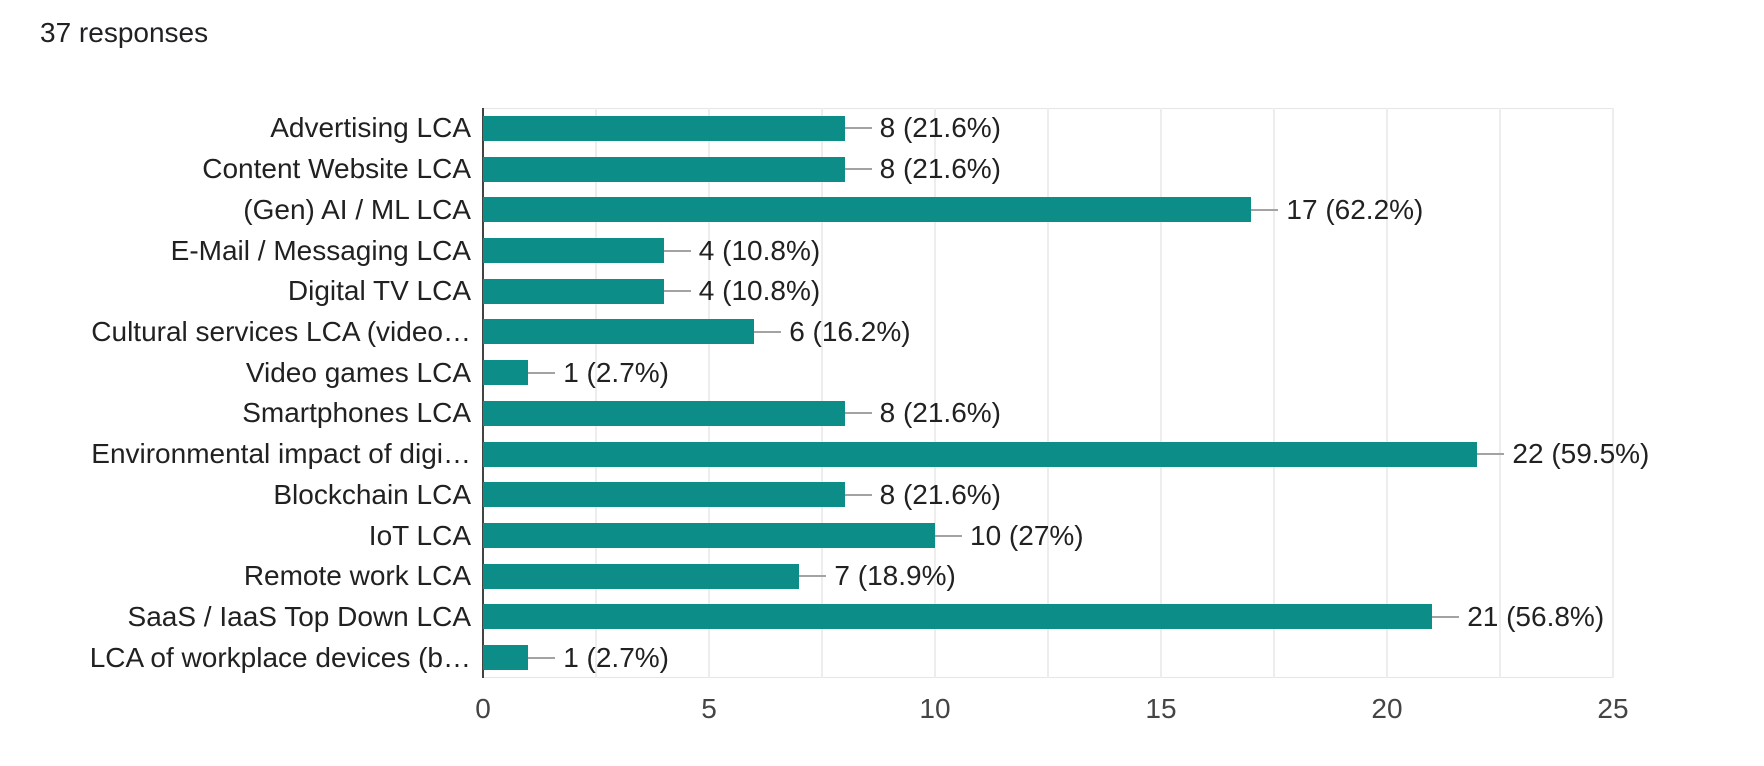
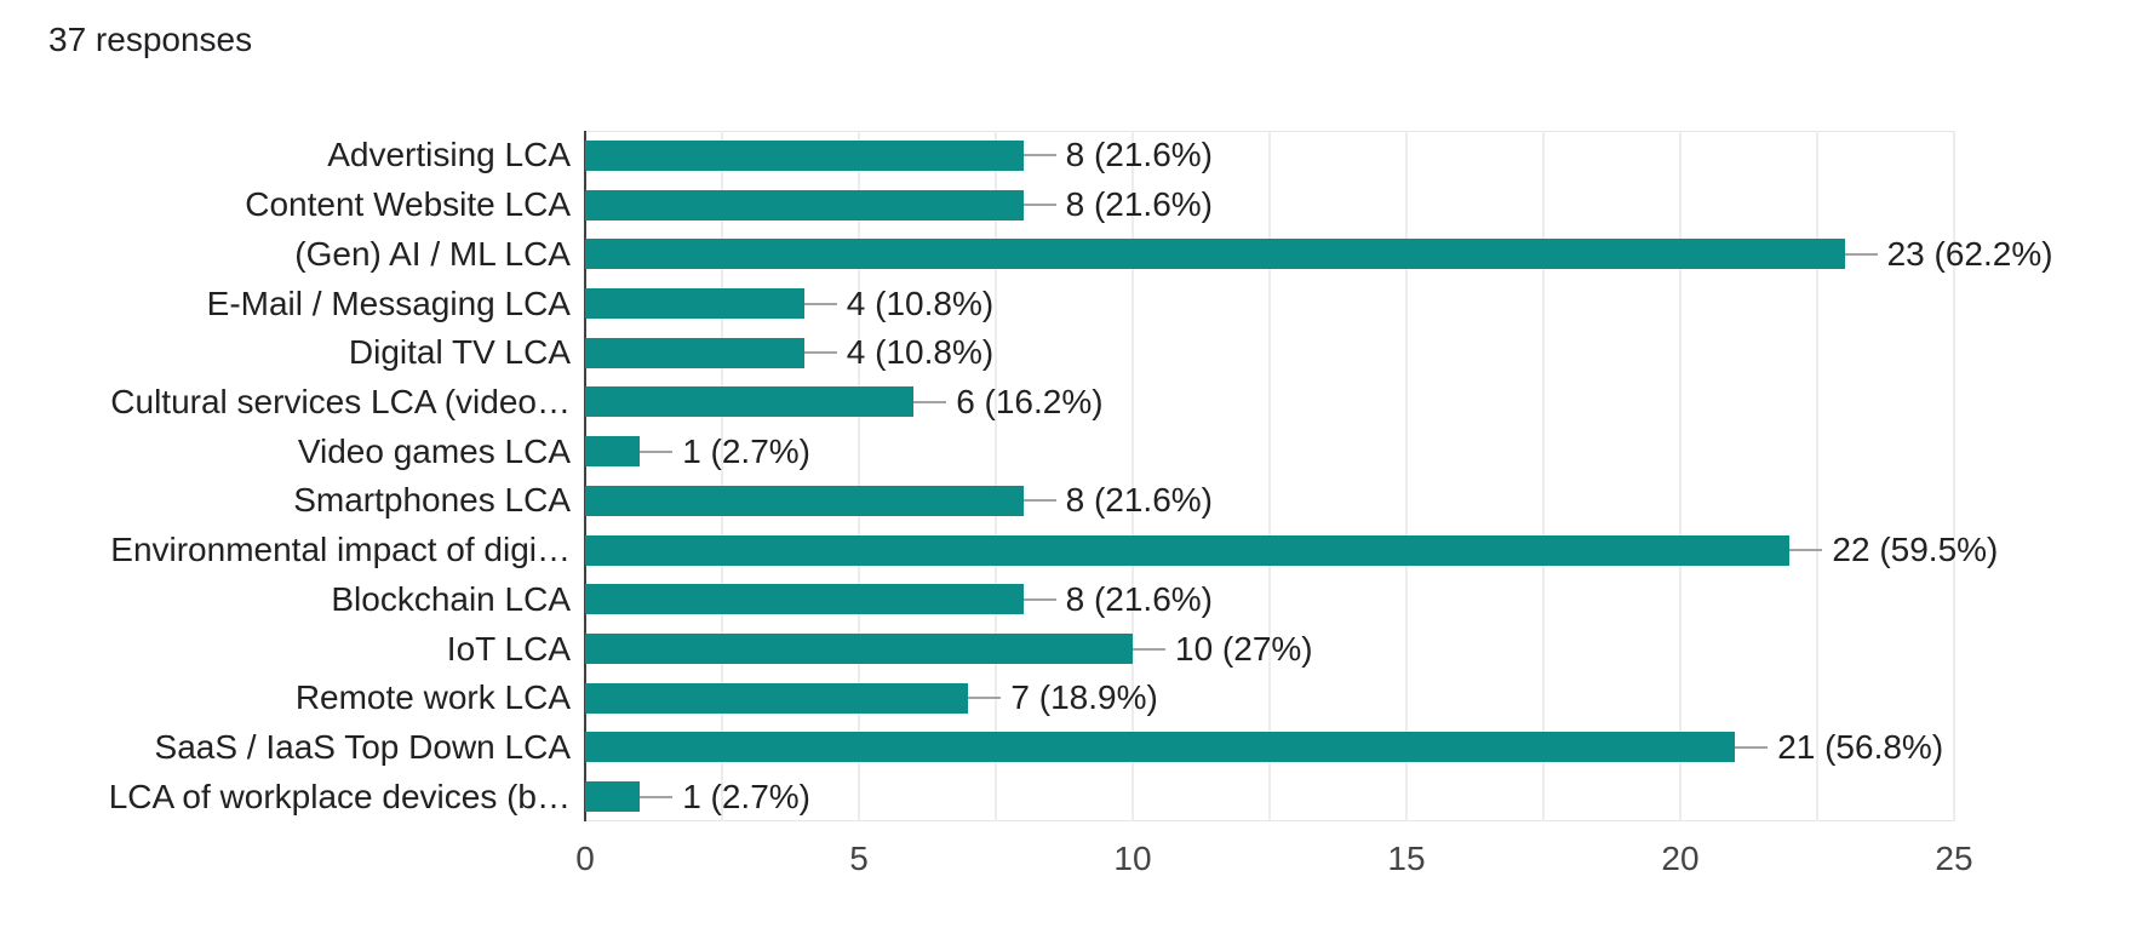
(Gen) AI / ML LCA: 17 -> 23
